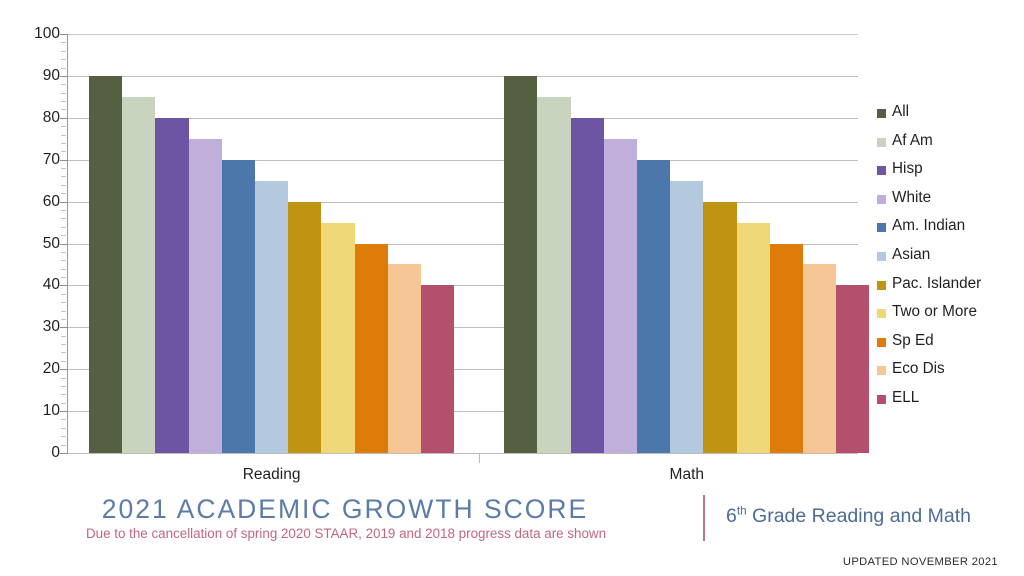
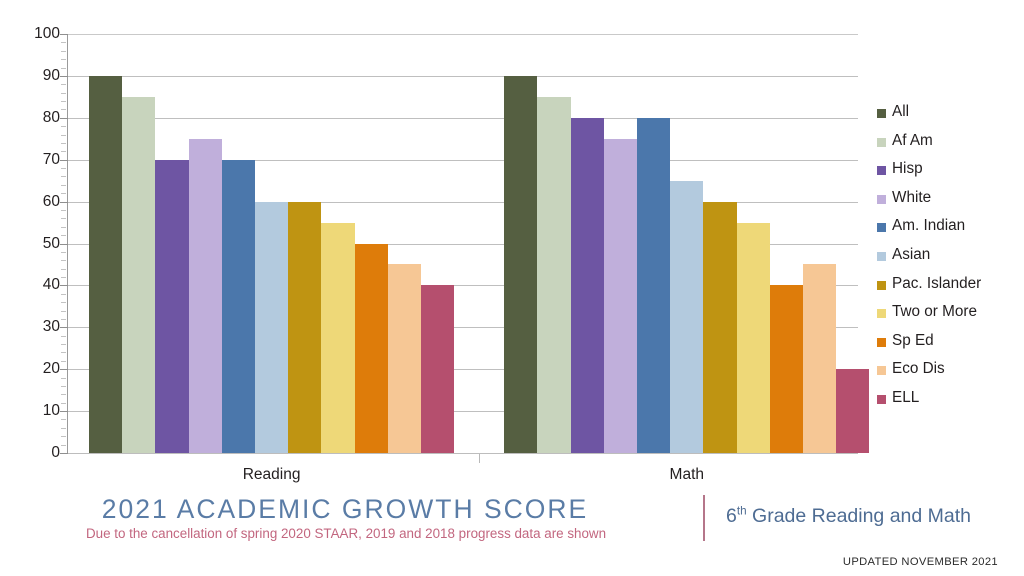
Hisp/Reading: 80 -> 70
Asian/Reading: 65 -> 60
Am. Indian/Math: 70 -> 80
Sp Ed/Math: 50 -> 40
ELL/Math: 40 -> 20
